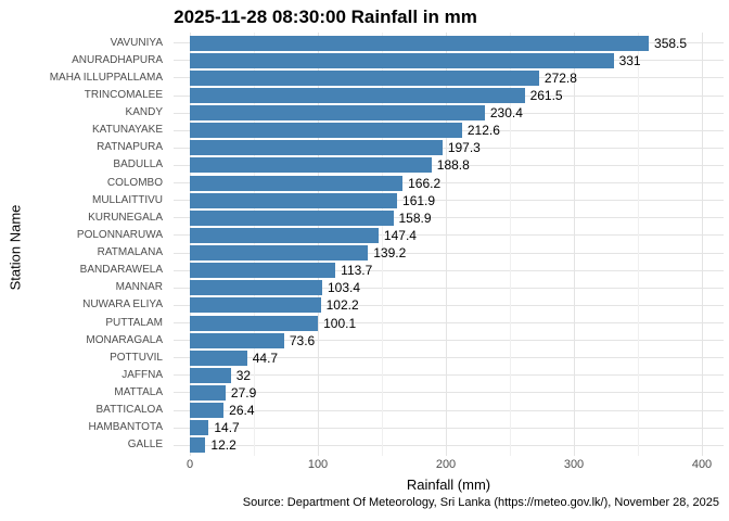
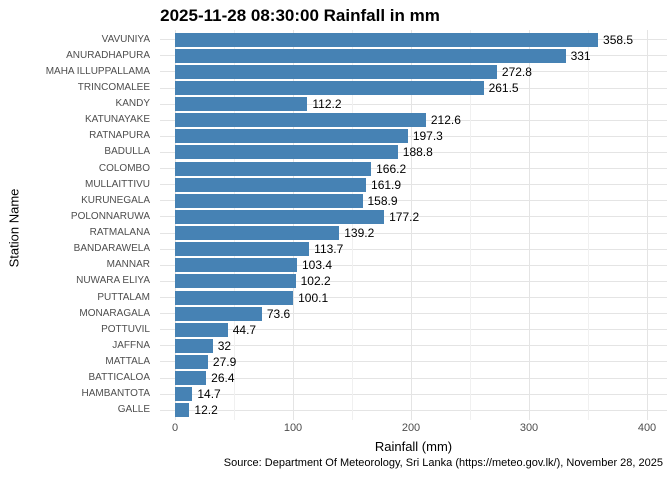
KANDY: 230.4 -> 112.2
POLONNARUWA: 147.4 -> 177.2
